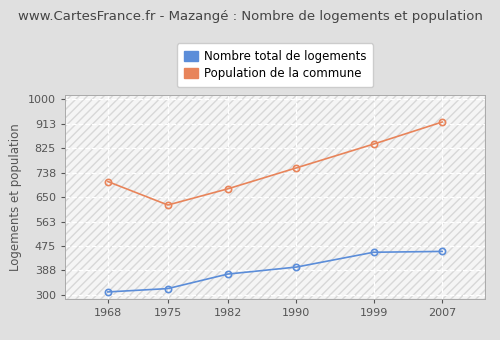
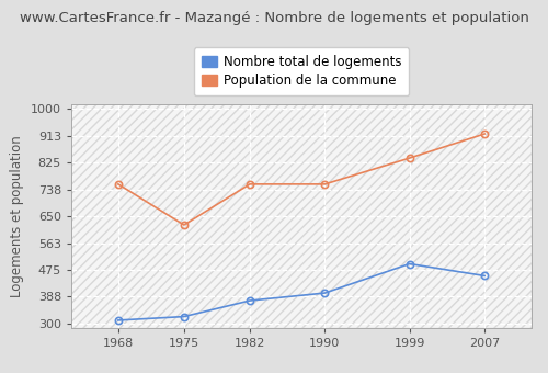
Population de la commune/1968: 706 -> 755
Population de la commune/1982: 680 -> 755
Nombre total de logements/1999: 453 -> 495
